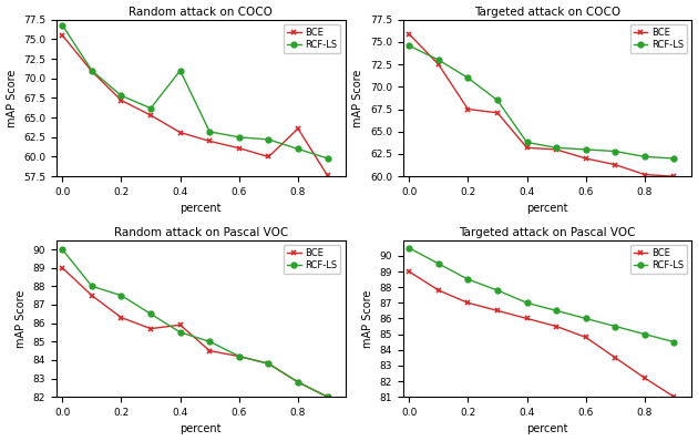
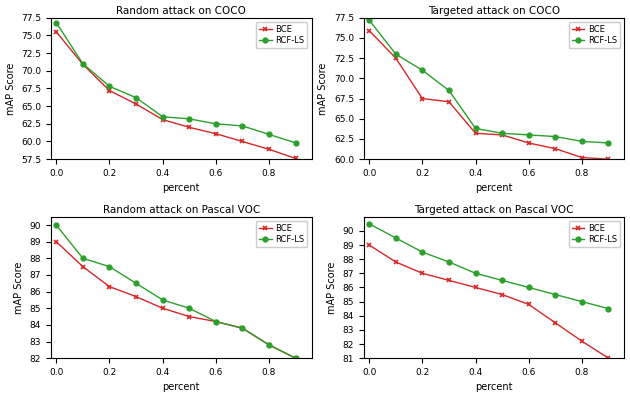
Random attack on COCO/RCF-LS/0.4: 71.0 -> 63.5
Random attack on COCO/BCE/0.8: 63.6 -> 58.9
Targeted attack on COCO/RCF-LS/0.0: 74.6 -> 77.2
Random attack on Pascal VOC/BCE/0.4: 85.9 -> 85.0
